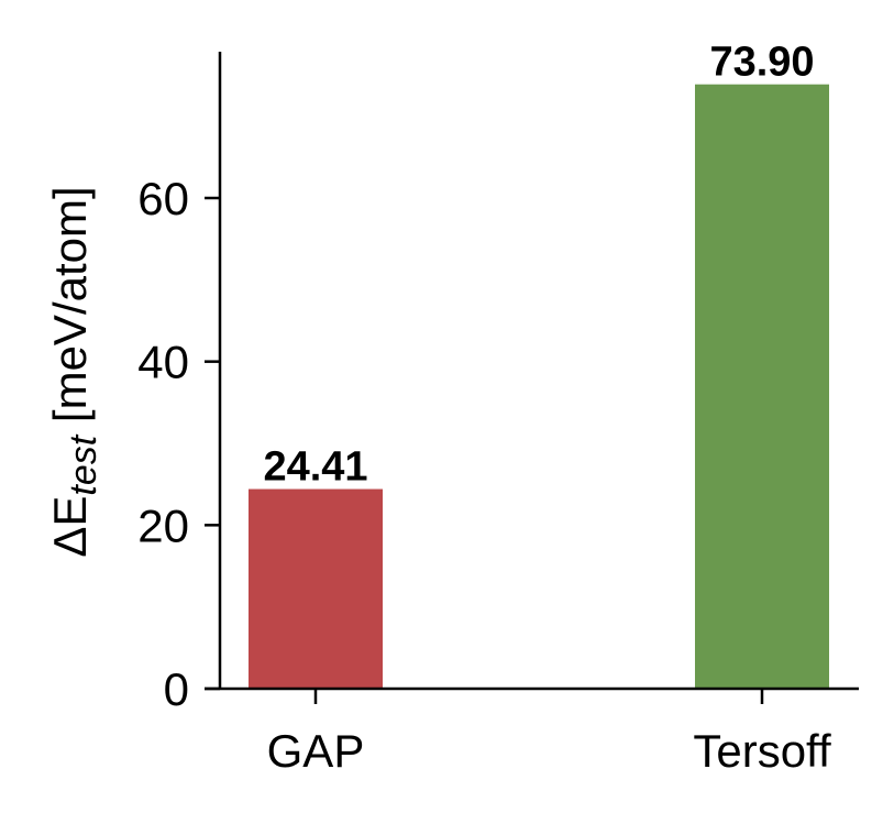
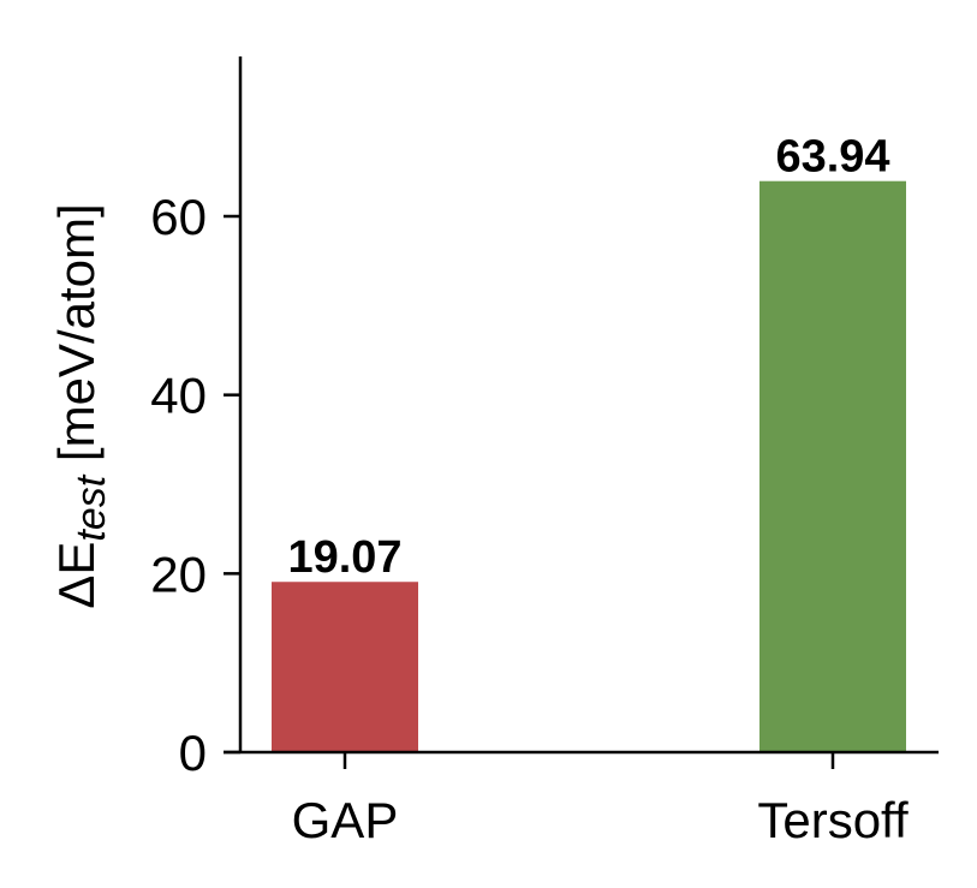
GAP: 24.41 -> 19.07
Tersoff: 73.90 -> 63.94
